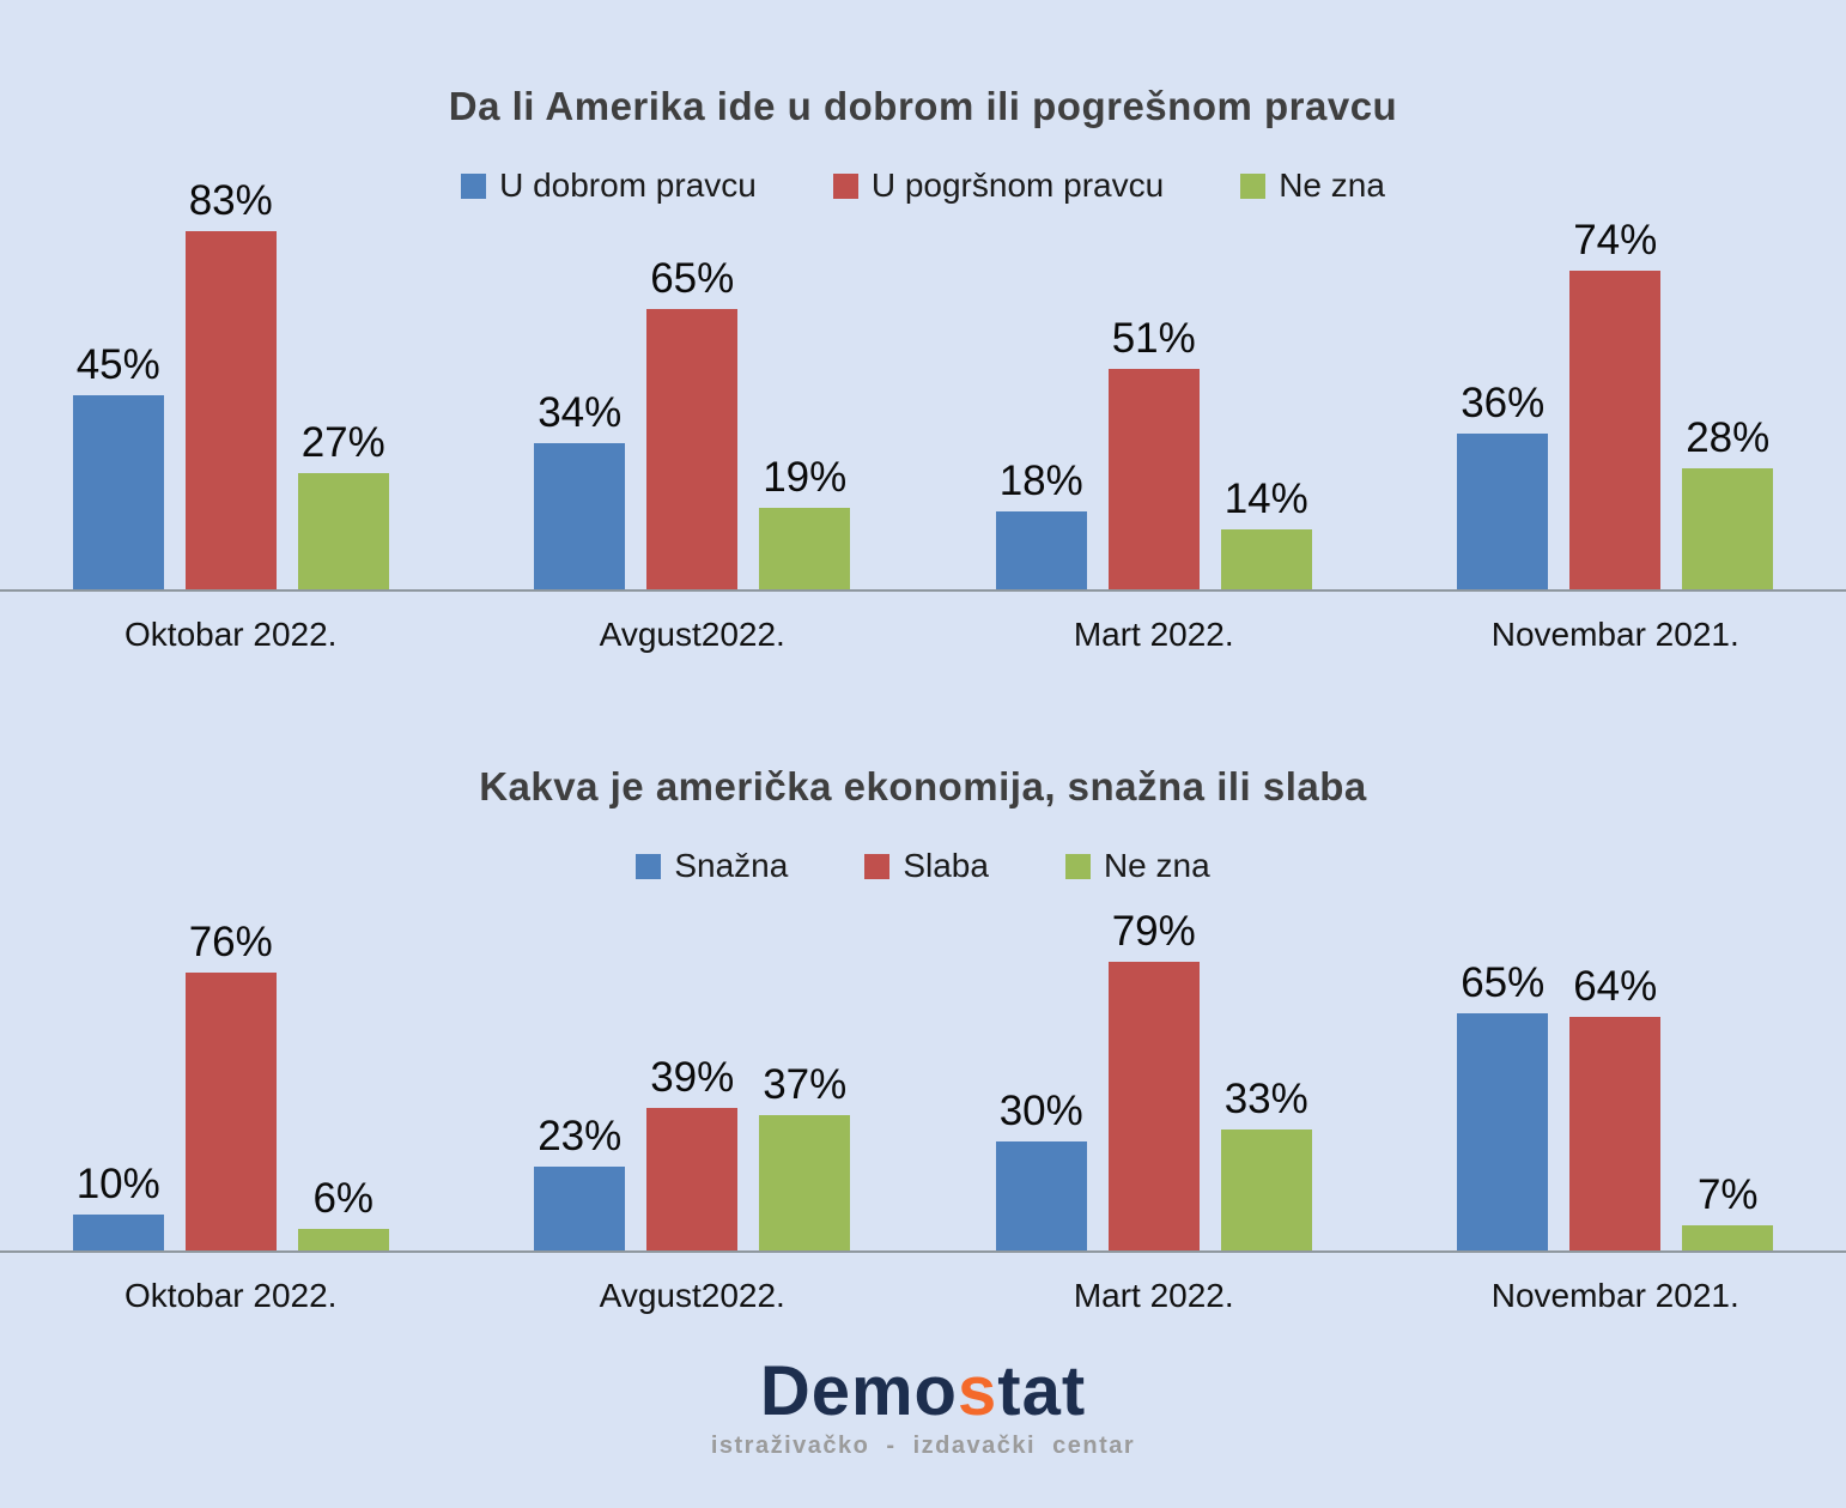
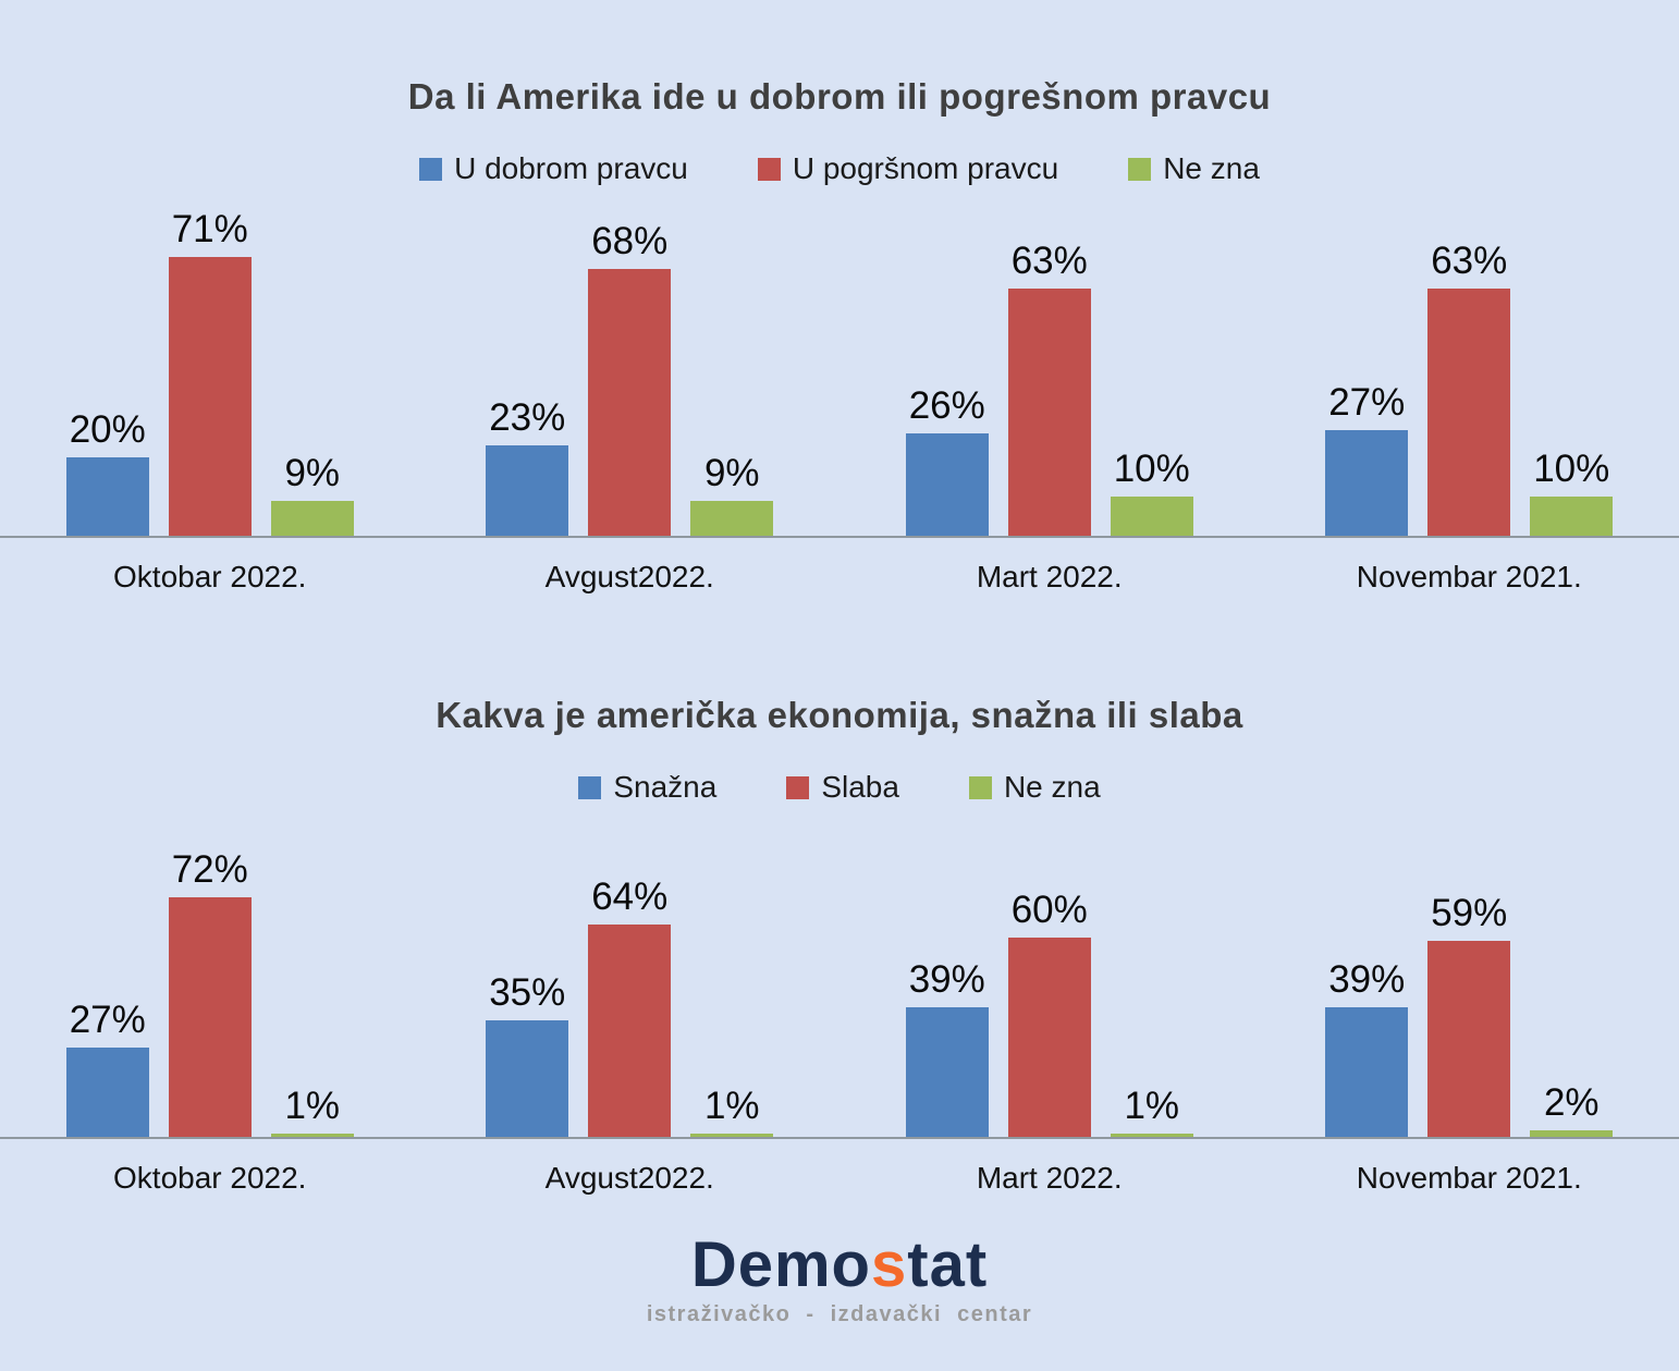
Da li Amerika ide u dobrom ili pogrešnom pravcu/U dobrom pravcu/Oktobar 2022.: 45% -> 20%
Da li Amerika ide u dobrom ili pogrešnom pravcu/U pogršnom pravcu/Oktobar 2022.: 83% -> 71%
Da li Amerika ide u dobrom ili pogrešnom pravcu/Ne zna/Oktobar 2022.: 27% -> 9%
Da li Amerika ide u dobrom ili pogrešnom pravcu/U dobrom pravcu/Avgust2022.: 34% -> 23%
Da li Amerika ide u dobrom ili pogrešnom pravcu/U pogršnom pravcu/Avgust2022.: 65% -> 68%
Da li Amerika ide u dobrom ili pogrešnom pravcu/Ne zna/Avgust2022.: 19% -> 9%
Da li Amerika ide u dobrom ili pogrešnom pravcu/U dobrom pravcu/Mart 2022.: 18% -> 26%
Da li Amerika ide u dobrom ili pogrešnom pravcu/U pogršnom pravcu/Mart 2022.: 51% -> 63%
Da li Amerika ide u dobrom ili pogrešnom pravcu/Ne zna/Mart 2022.: 14% -> 10%
Da li Amerika ide u dobrom ili pogrešnom pravcu/U dobrom pravcu/Novembar 2021.: 36% -> 27%
Da li Amerika ide u dobrom ili pogrešnom pravcu/U pogršnom pravcu/Novembar 2021.: 74% -> 63%
Da li Amerika ide u dobrom ili pogrešnom pravcu/Ne zna/Novembar 2021.: 28% -> 10%
Kakva je američka ekonomija, snažna ili slaba/Snažna/Oktobar 2022.: 10% -> 27%
Kakva je američka ekonomija, snažna ili slaba/Slaba/Oktobar 2022.: 76% -> 72%
Kakva je američka ekonomija, snažna ili slaba/Ne zna/Oktobar 2022.: 6% -> 1%
Kakva je američka ekonomija, snažna ili slaba/Snažna/Avgust2022.: 23% -> 35%
Kakva je američka ekonomija, snažna ili slaba/Slaba/Avgust2022.: 39% -> 64%
Kakva je američka ekonomija, snažna ili slaba/Ne zna/Avgust2022.: 37% -> 1%
Kakva je američka ekonomija, snažna ili slaba/Snažna/Mart 2022.: 30% -> 39%
Kakva je američka ekonomija, snažna ili slaba/Slaba/Mart 2022.: 79% -> 60%
Kakva je američka ekonomija, snažna ili slaba/Ne zna/Mart 2022.: 33% -> 1%
Kakva je američka ekonomija, snažna ili slaba/Snažna/Novembar 2021.: 65% -> 39%
Kakva je američka ekonomija, snažna ili slaba/Slaba/Novembar 2021.: 64% -> 59%
Kakva je američka ekonomija, snažna ili slaba/Ne zna/Novembar 2021.: 7% -> 2%
